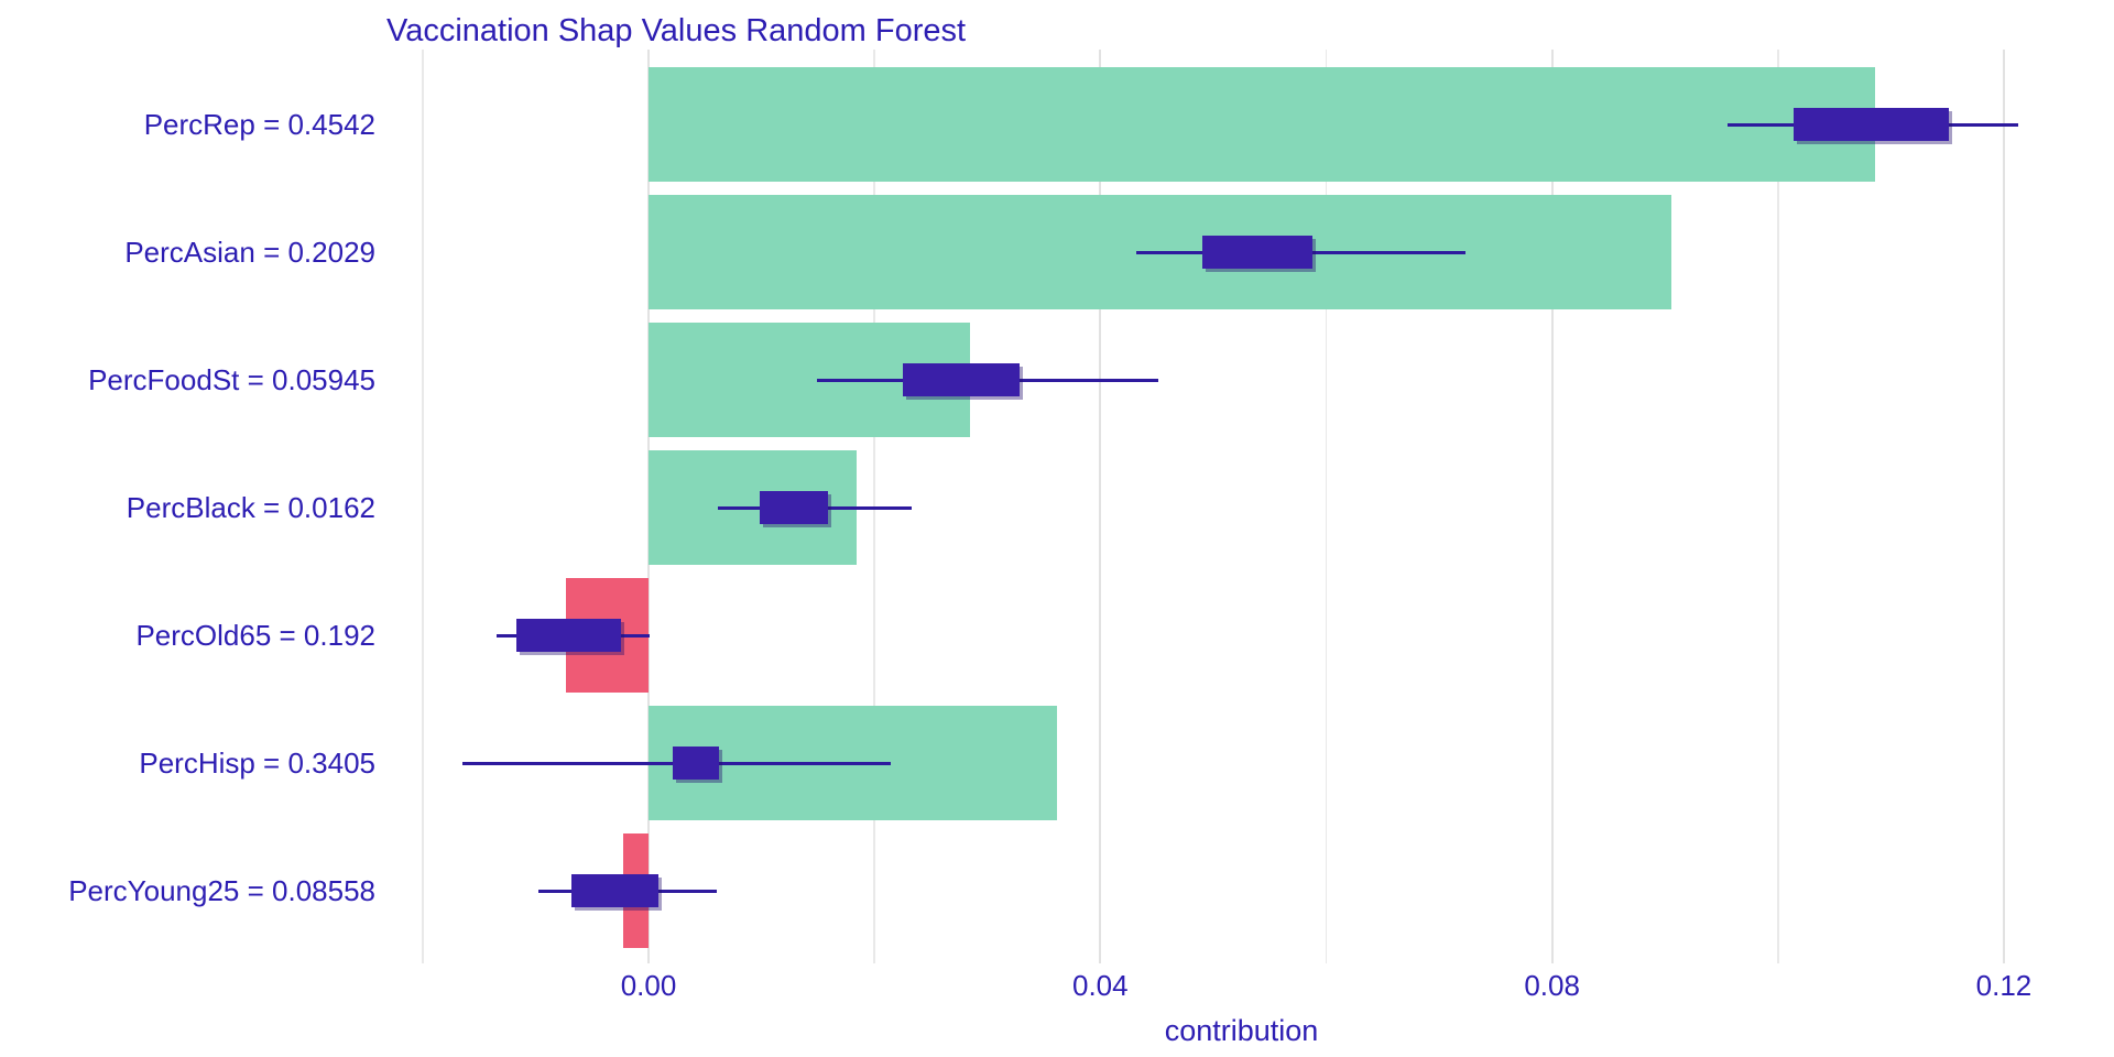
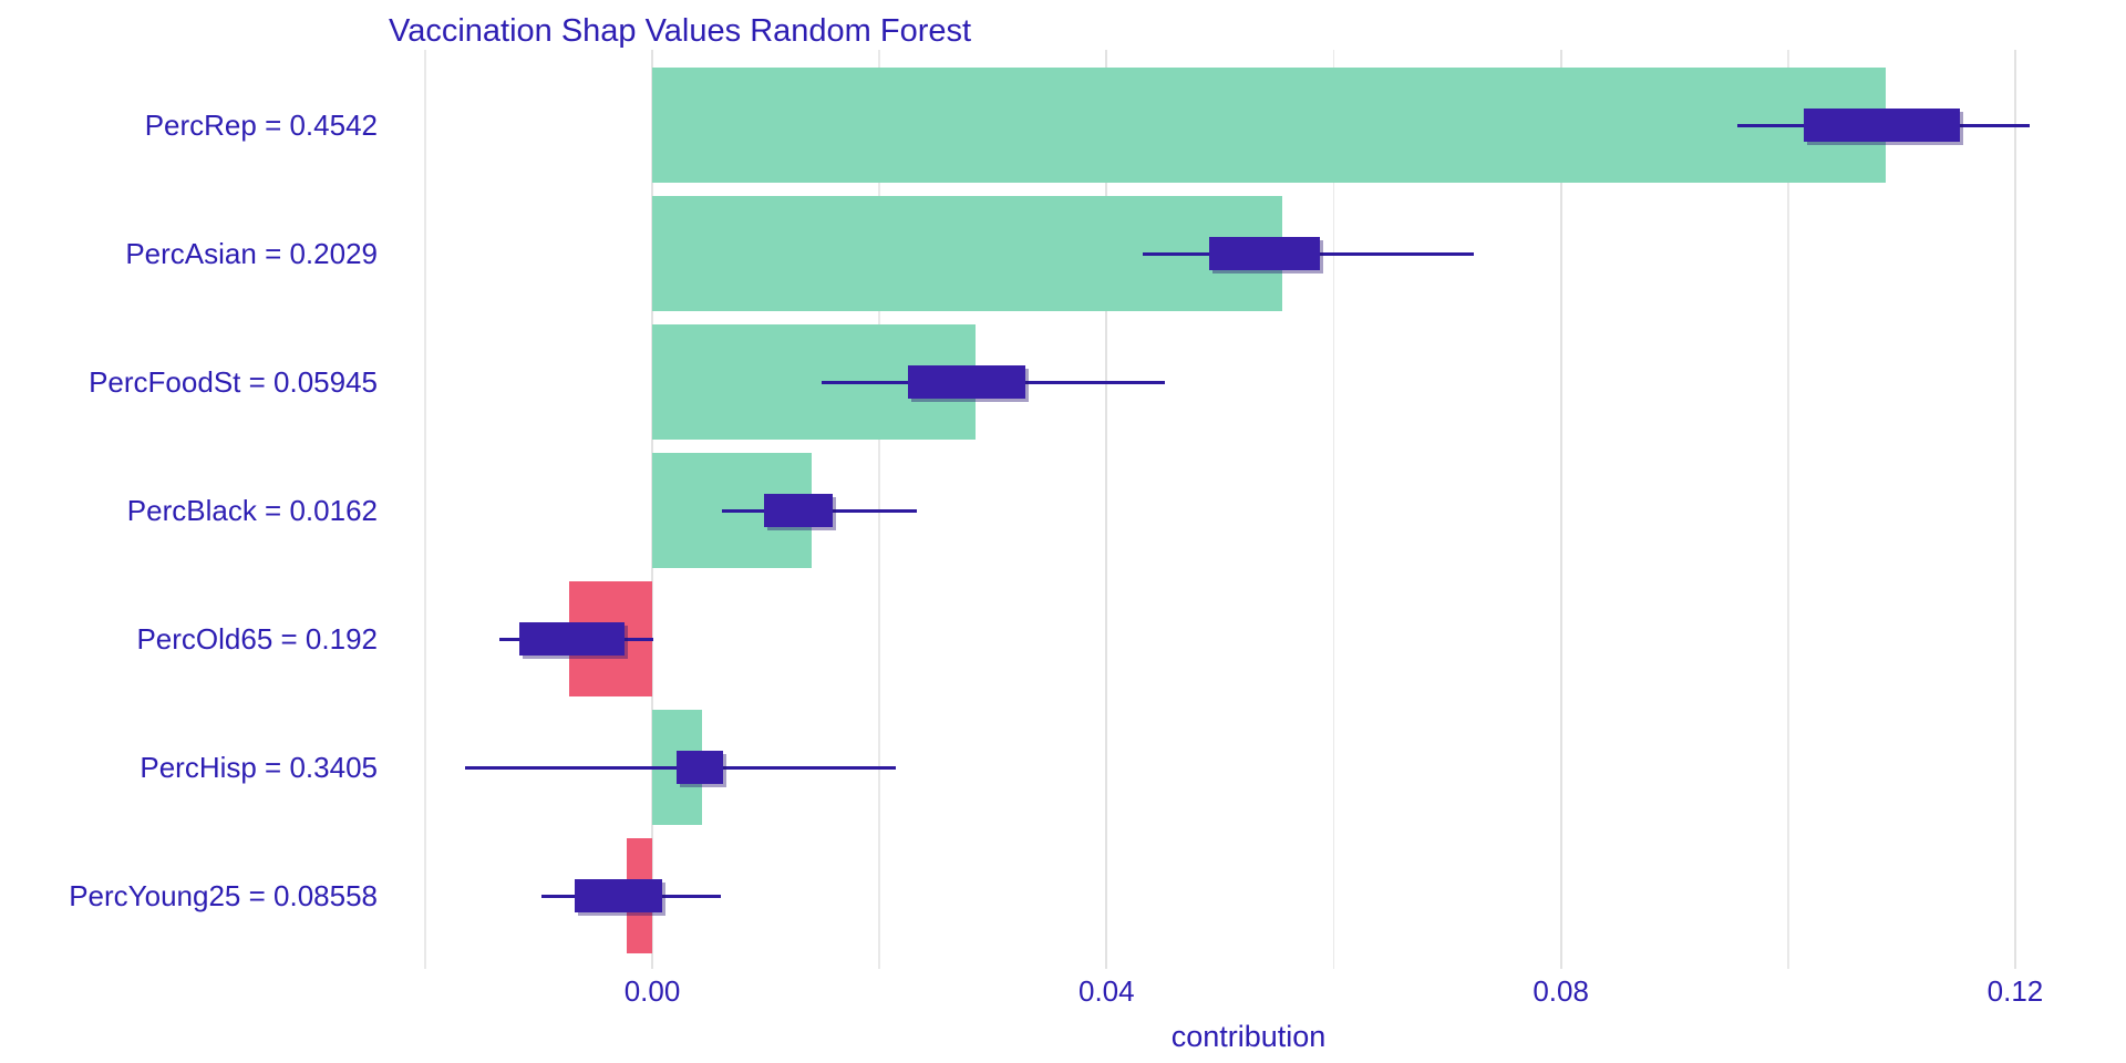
PercAsian = 0.2029: 0.0906 -> 0.0555
PercBlack = 0.0162: 0.0184 -> 0.0140
PercHisp = 0.3405: 0.0362 -> 0.0044
